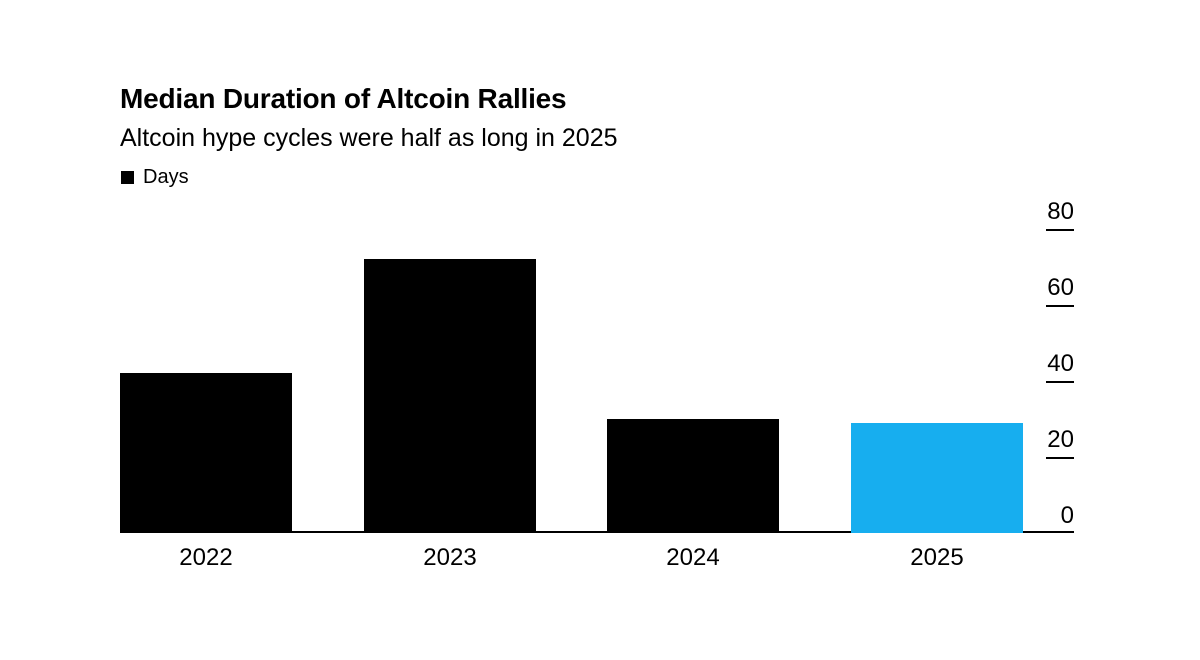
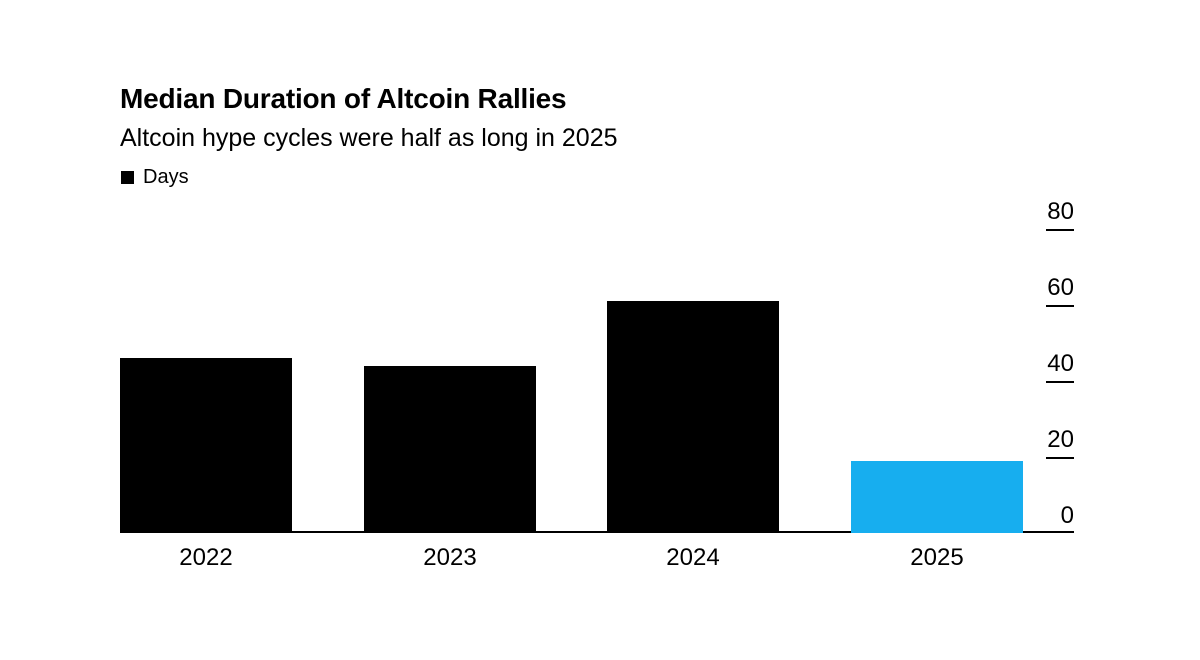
2022: 42 -> 46
2023: 72 -> 44
2024: 30 -> 61
2025: 29 -> 19
